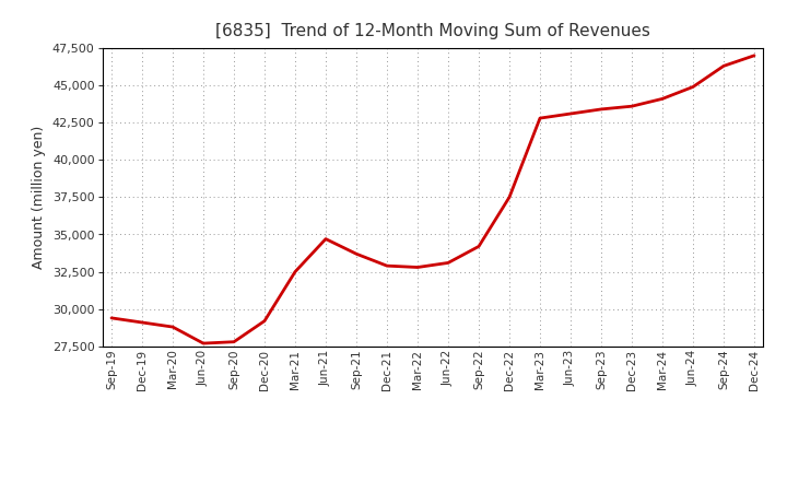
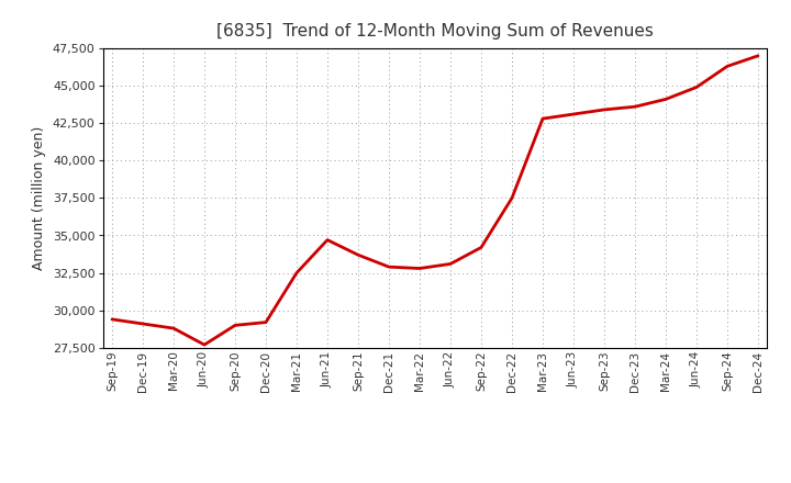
Sep-20: 27,800 -> 29,000
